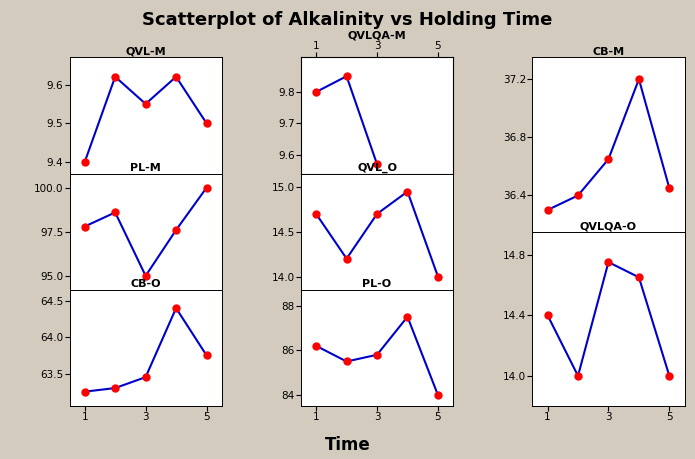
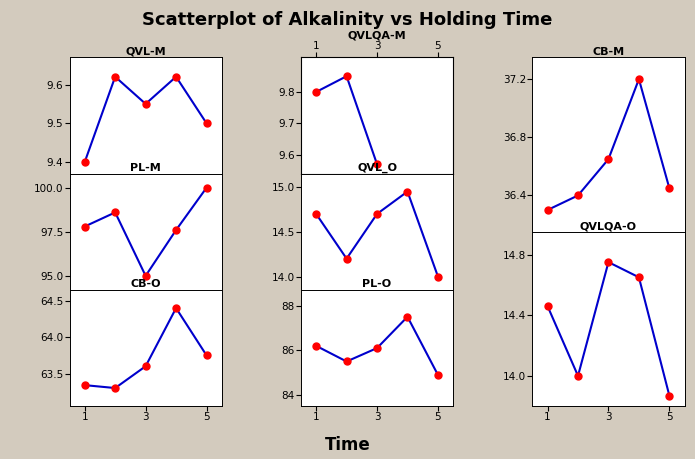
QVLQA-O/1: 14.40 -> 14.46
QVLQA-O/5: 14.00 -> 13.87
CB-O/1: 63.25 -> 63.34
CB-O/3: 63.45 -> 63.60
PL-O/3: 85.8 -> 86.1
PL-O/5: 84.0 -> 84.9
